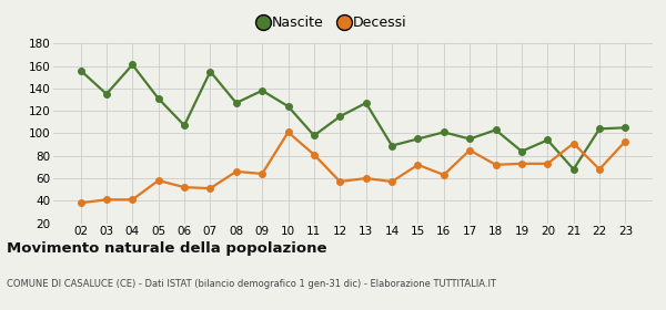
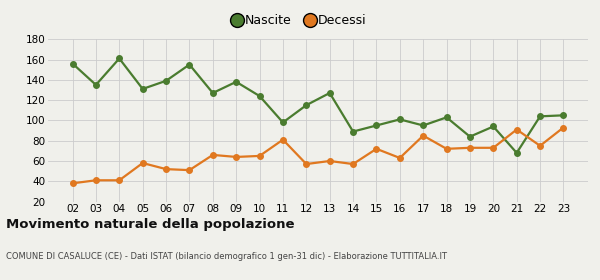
Nascite/06: 107 -> 139
Decessi/10: 101 -> 65
Decessi/22: 68 -> 75
